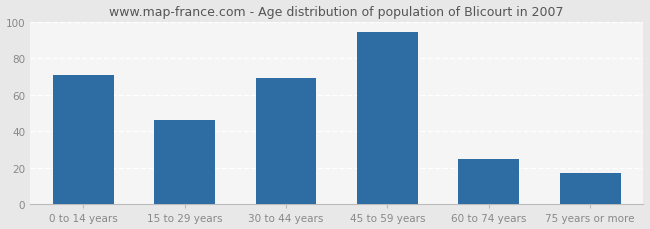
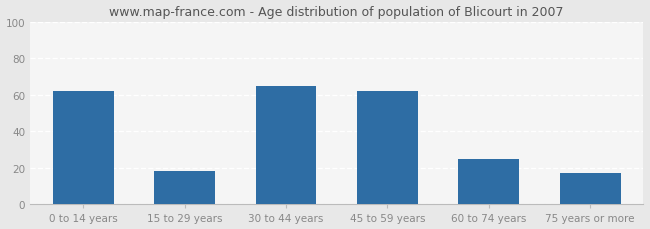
0 to 14 years: 71 -> 62
15 to 29 years: 46 -> 18
30 to 44 years: 69 -> 65
45 to 59 years: 94 -> 62
